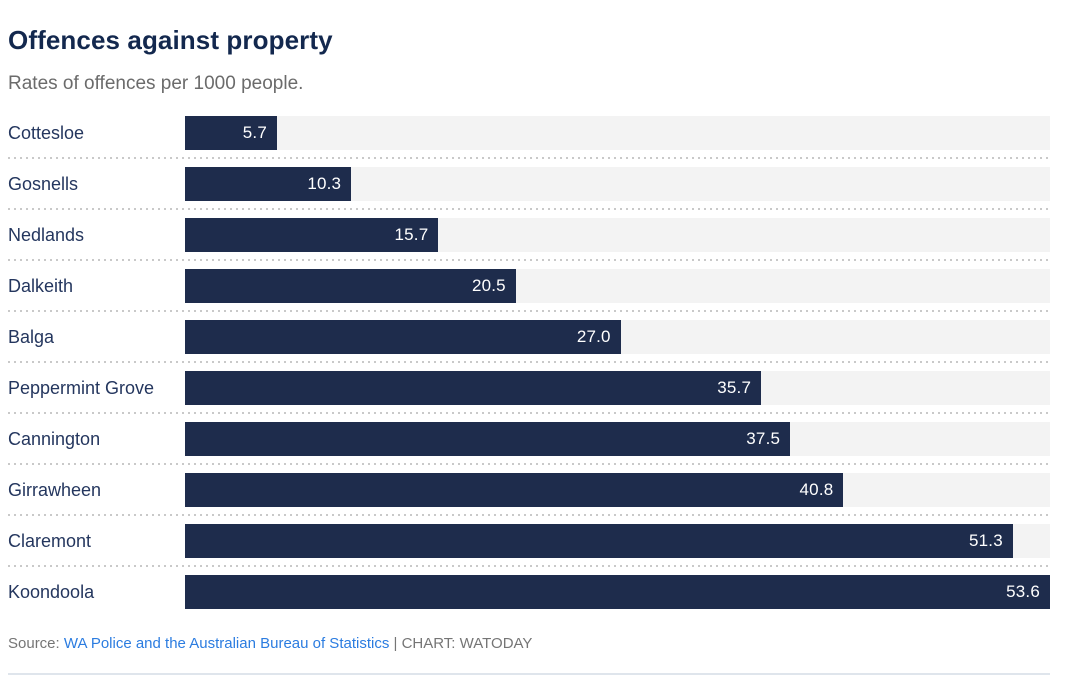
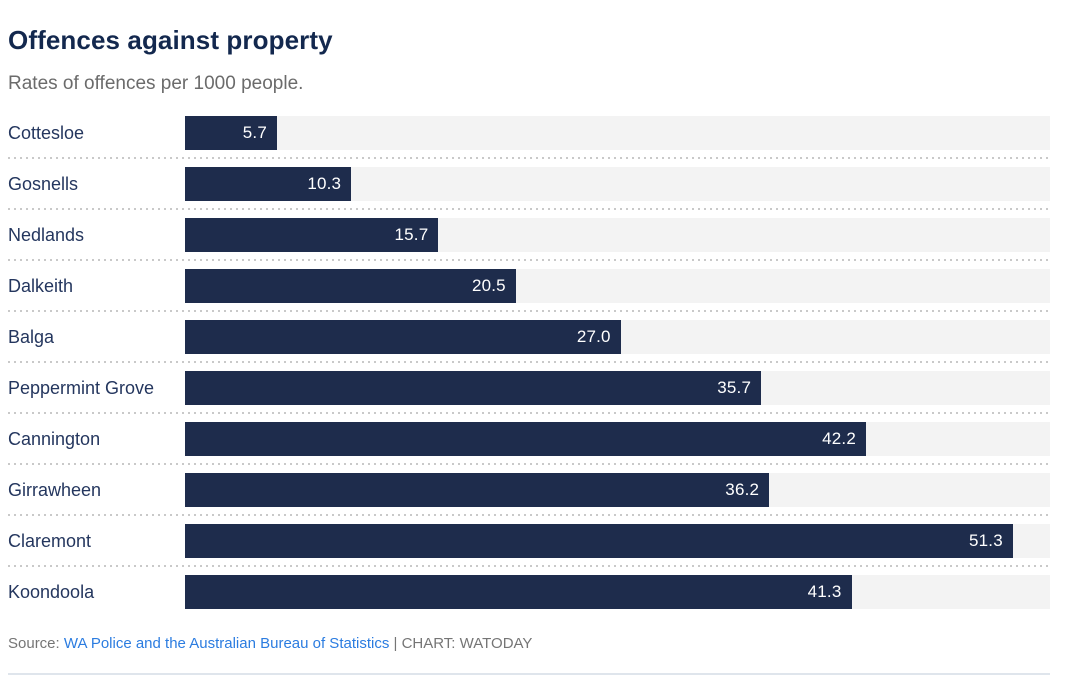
Cannington: 37.5 -> 42.2
Girrawheen: 40.8 -> 36.2
Koondoola: 53.6 -> 41.3
